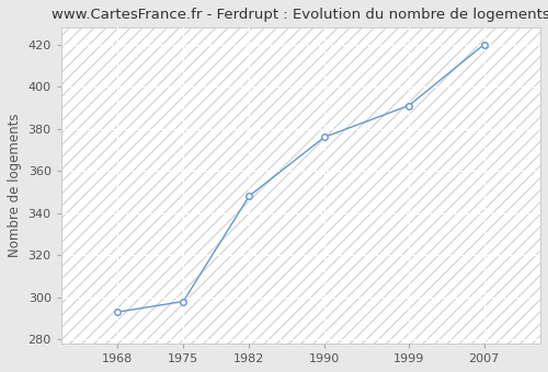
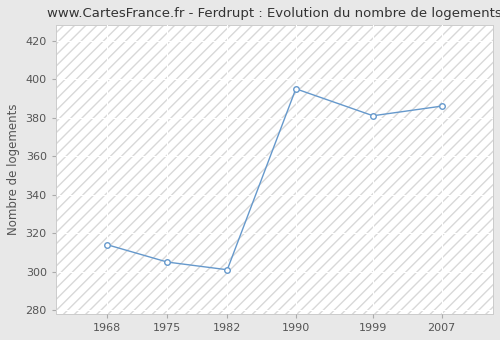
1968: 293 -> 314
1975: 298 -> 305
1982: 348 -> 301
1990: 376 -> 395
1999: 391 -> 381
2007: 420 -> 386
